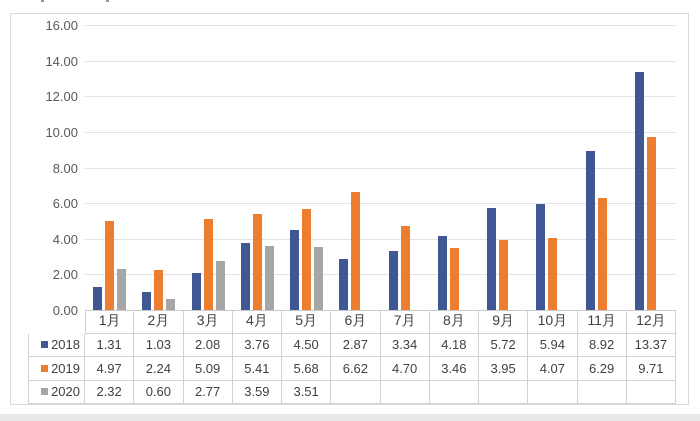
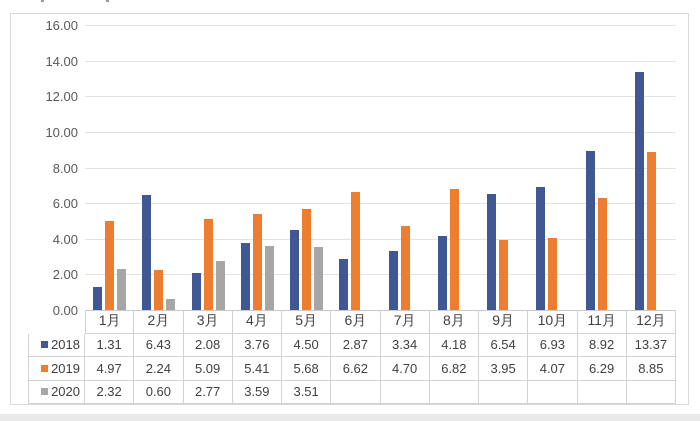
2018/2月: 1.03 -> 6.43
2019/8月: 3.46 -> 6.82
2018/9月: 5.72 -> 6.54
2018/10月: 5.94 -> 6.93
2019/12月: 9.71 -> 8.85
